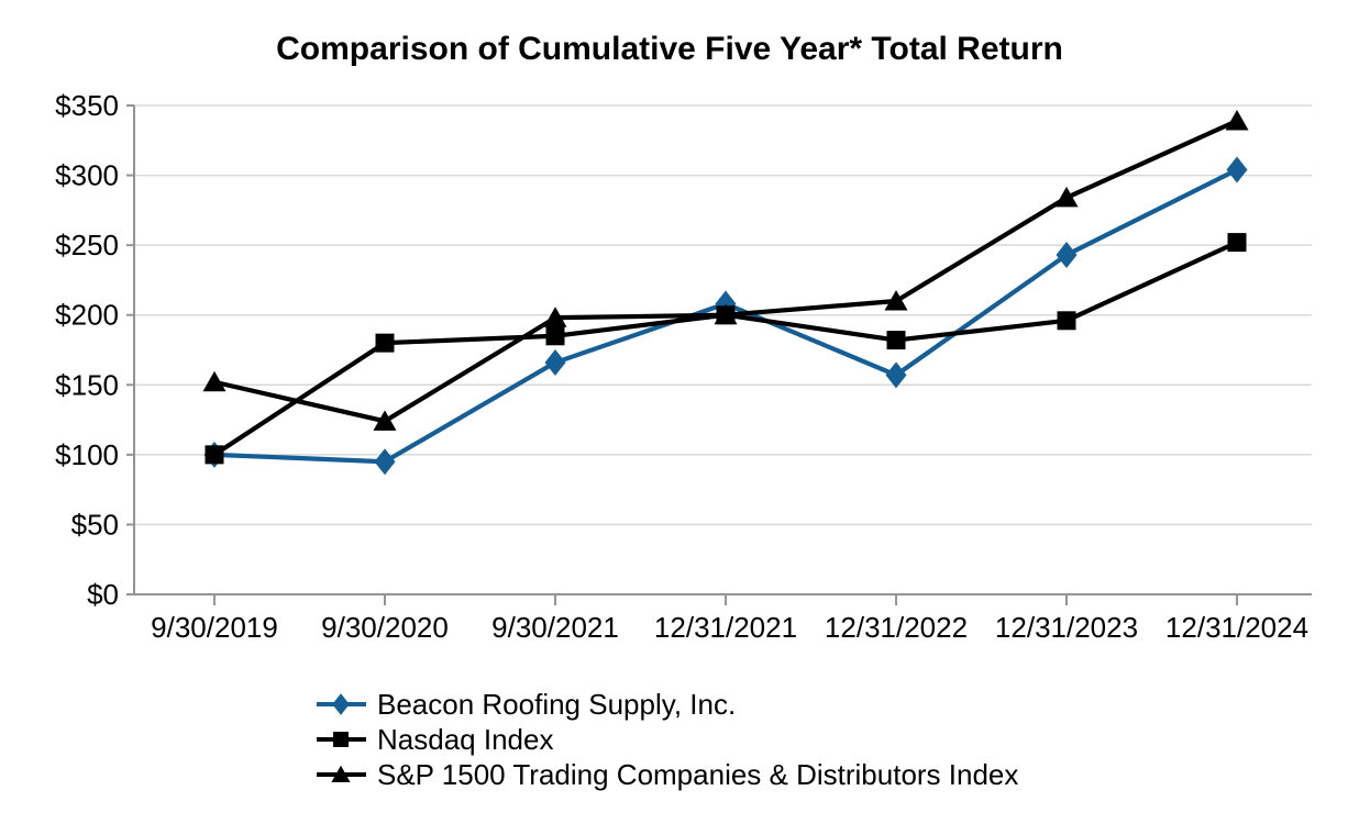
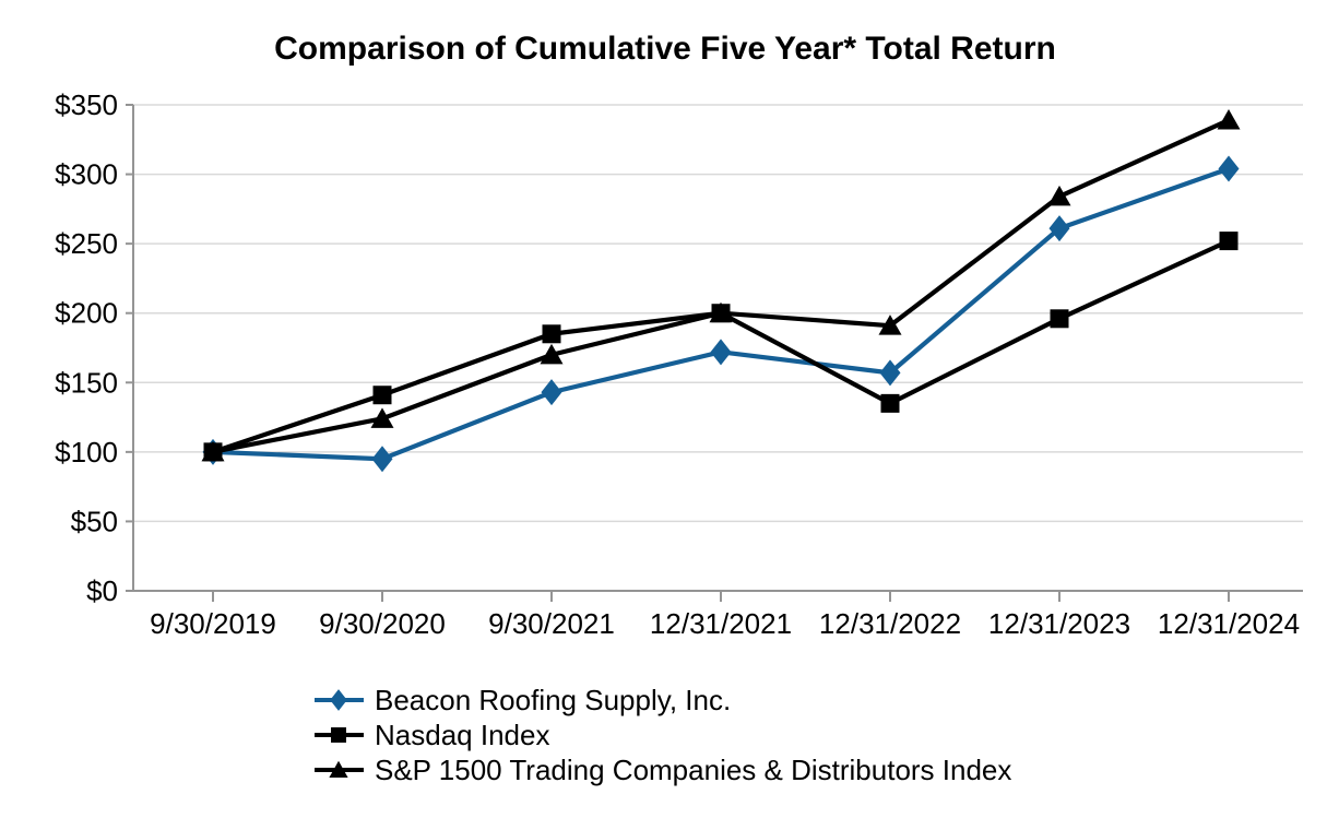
S&P 1500 Trading Companies & Distributors Index/9/30/2019: $152 -> $100
Nasdaq Index/9/30/2020: $180 -> $141
Beacon Roofing Supply, Inc./9/30/2021: $166 -> $143
S&P 1500 Trading Companies & Distributors Index/9/30/2021: $198 -> $170
Beacon Roofing Supply, Inc./12/31/2021: $208 -> $172
Nasdaq Index/12/31/2022: $182 -> $135
S&P 1500 Trading Companies & Distributors Index/12/31/2022: $210 -> $191
Beacon Roofing Supply, Inc./12/31/2023: $243 -> $261
